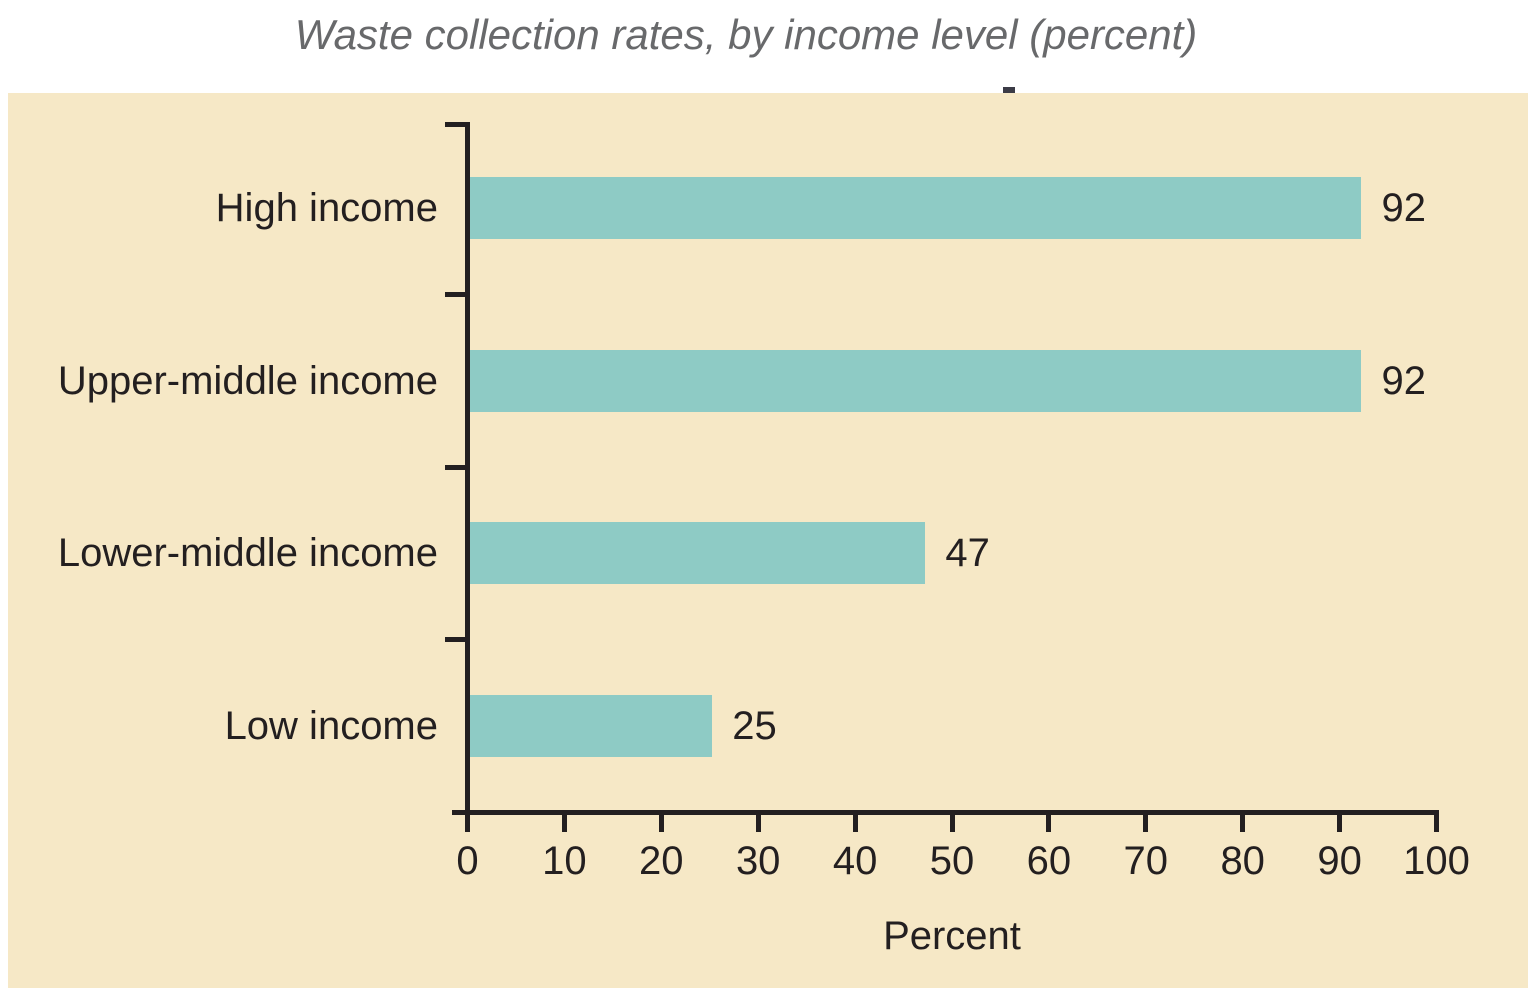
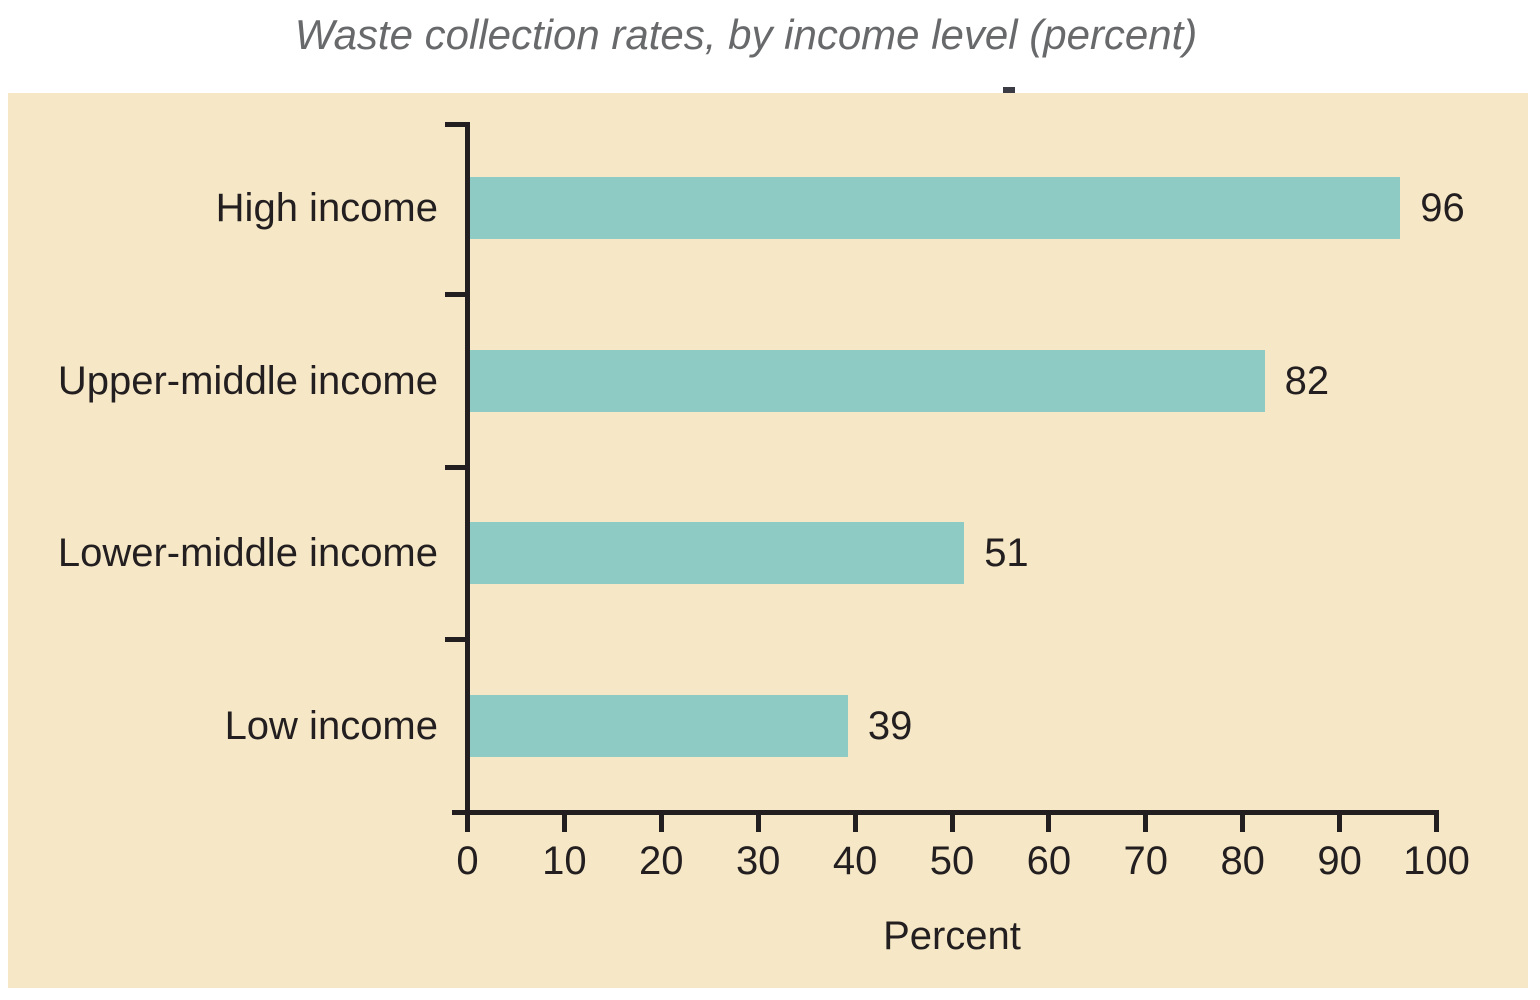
High income: 92 -> 96
Upper-middle income: 92 -> 82
Lower-middle income: 47 -> 51
Low income: 25 -> 39
